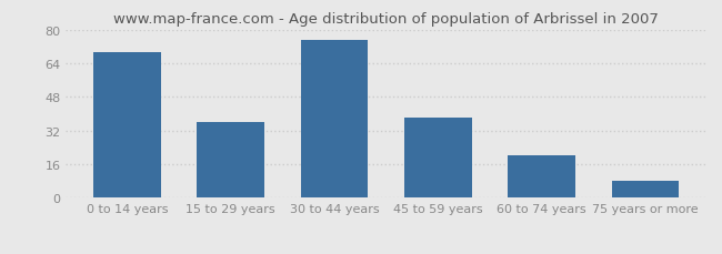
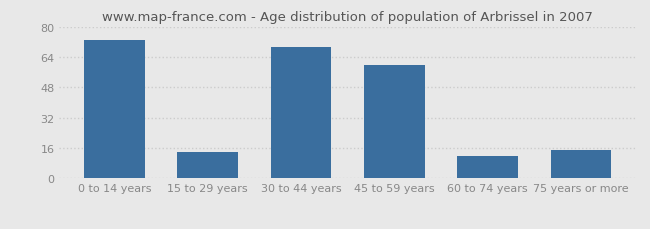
0 to 14 years: 69 -> 73
15 to 29 years: 36 -> 14
30 to 44 years: 75 -> 69
45 to 59 years: 38 -> 60
60 to 74 years: 20 -> 12
75 years or more: 8 -> 15
